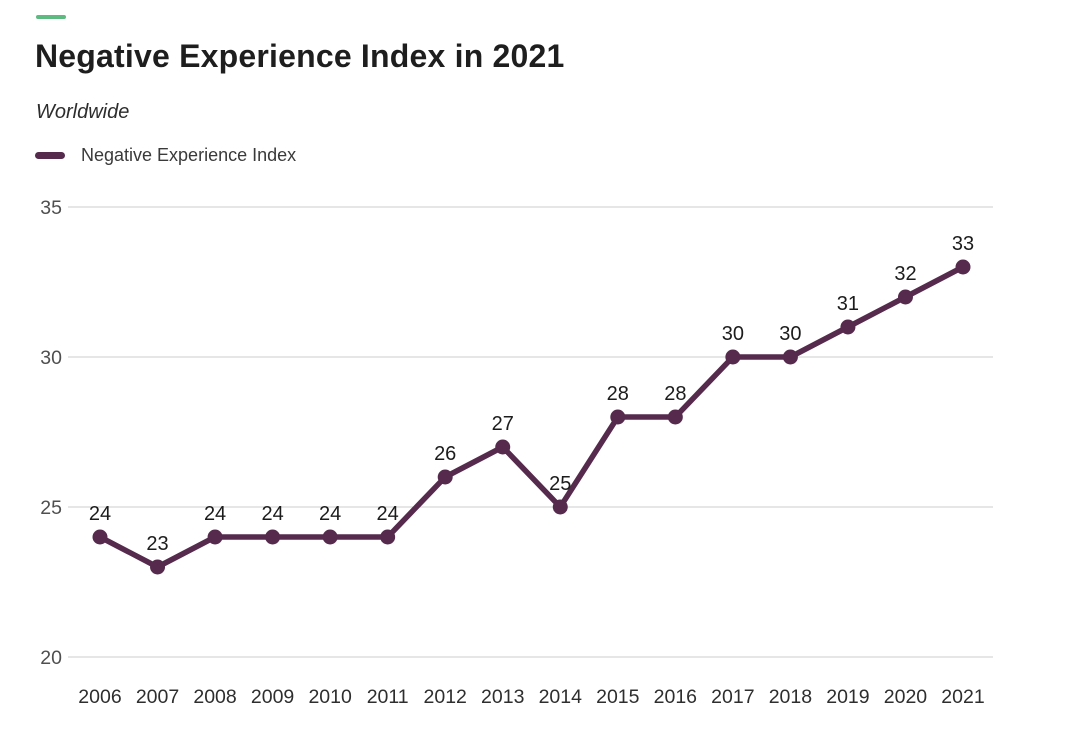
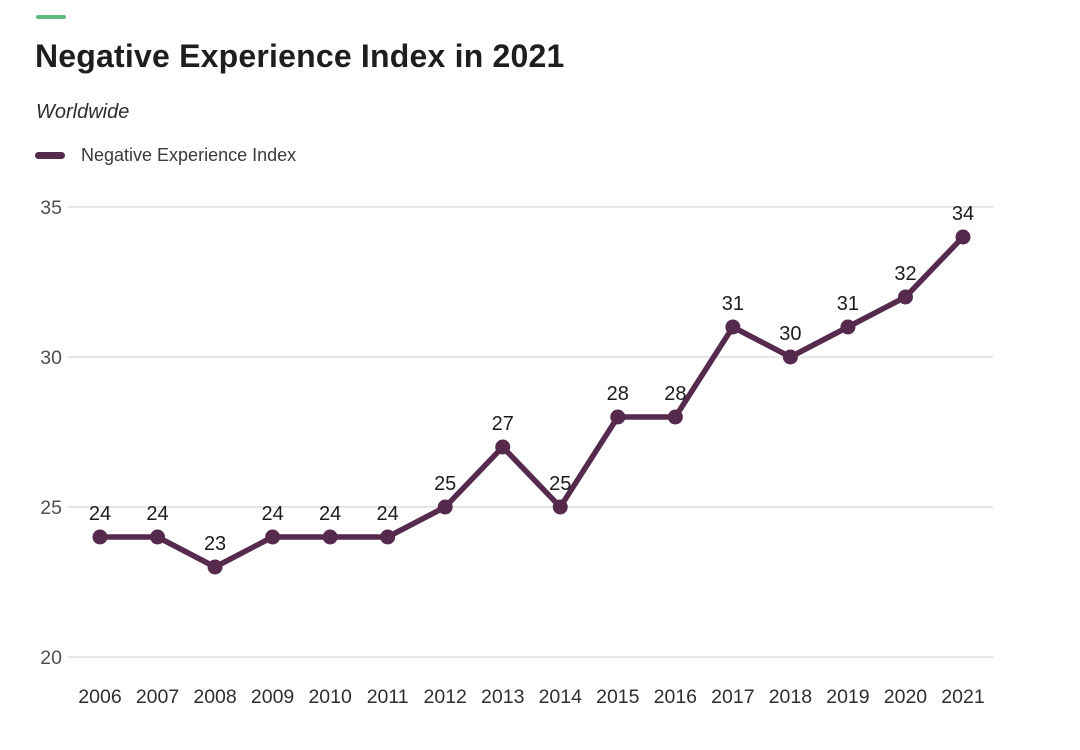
2007: 23 -> 24
2008: 24 -> 23
2012: 26 -> 25
2017: 30 -> 31
2021: 33 -> 34
